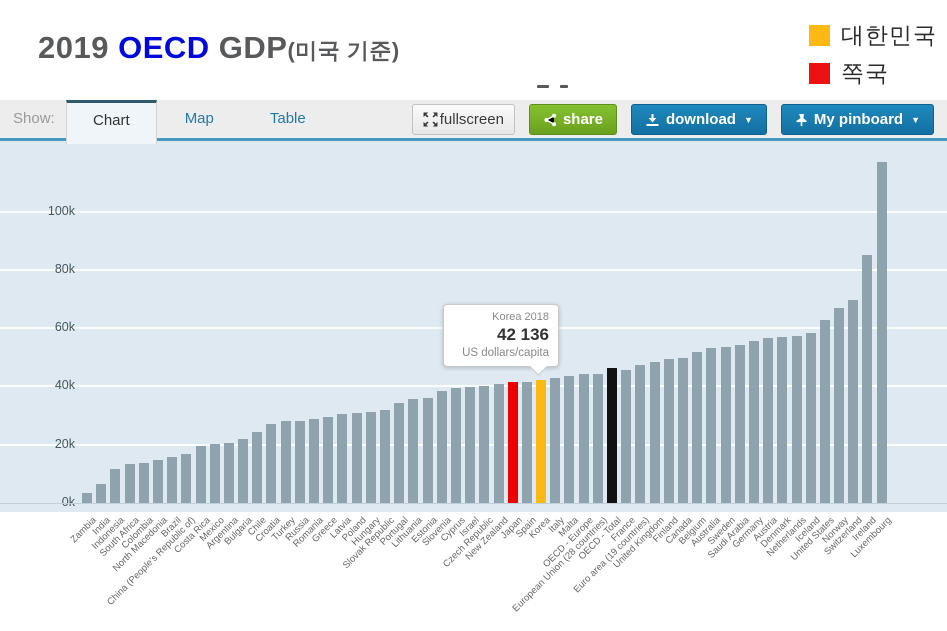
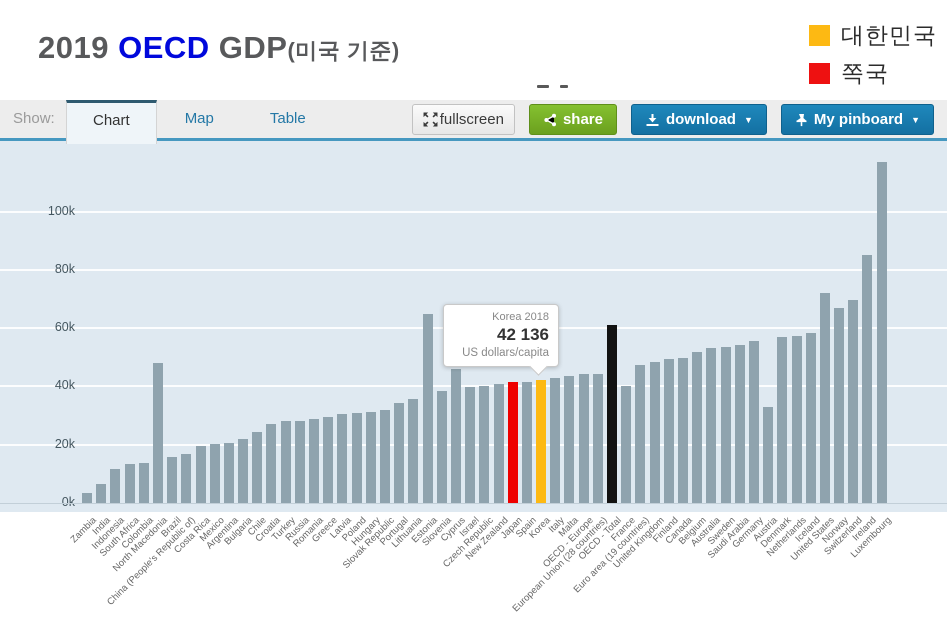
North Macedonia: 15k -> 48k
Estonia: 36k -> 65k
Cyprus: 39k -> 46k
OECD - Total: 46k -> 61k
France: 46k -> 40k
Austria: 56k -> 33k
United States: 63k -> 72k
